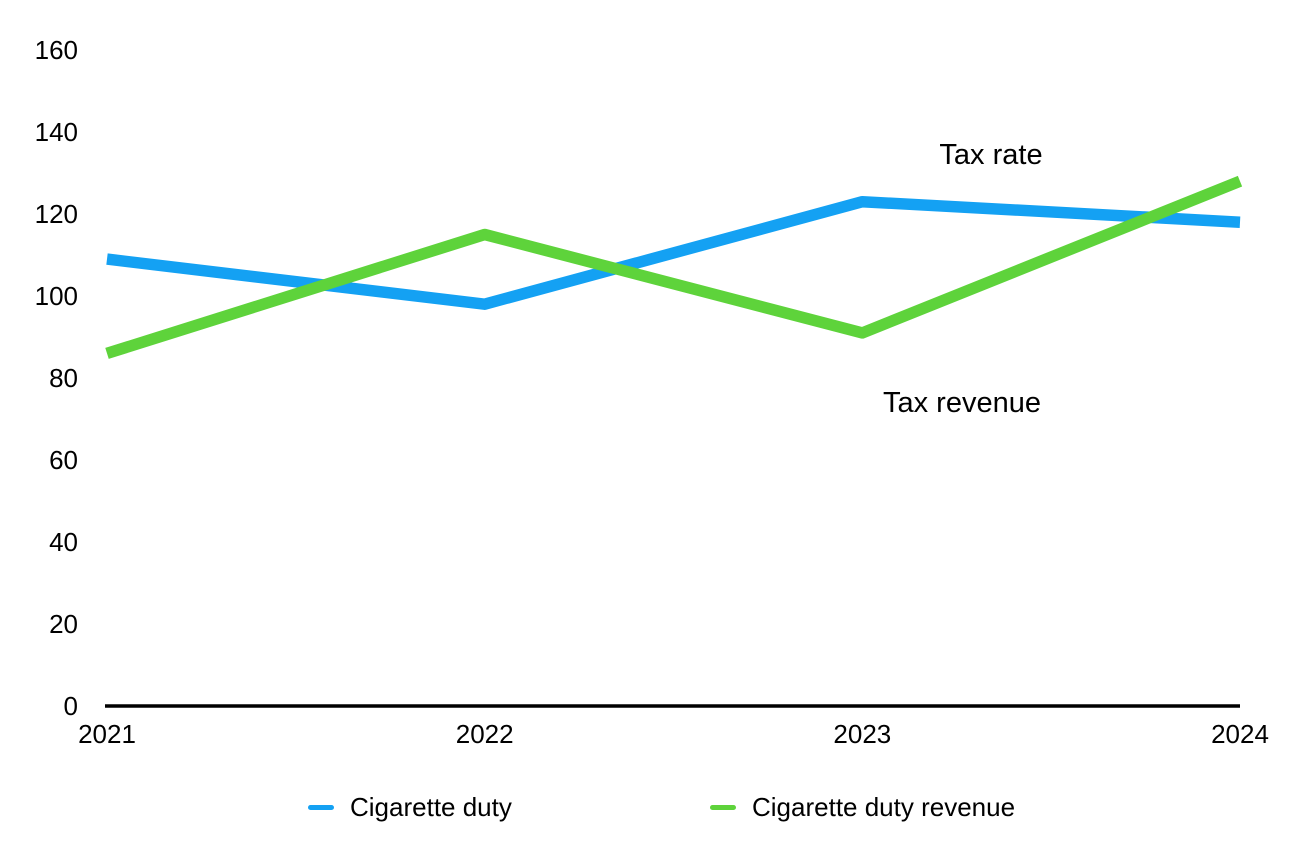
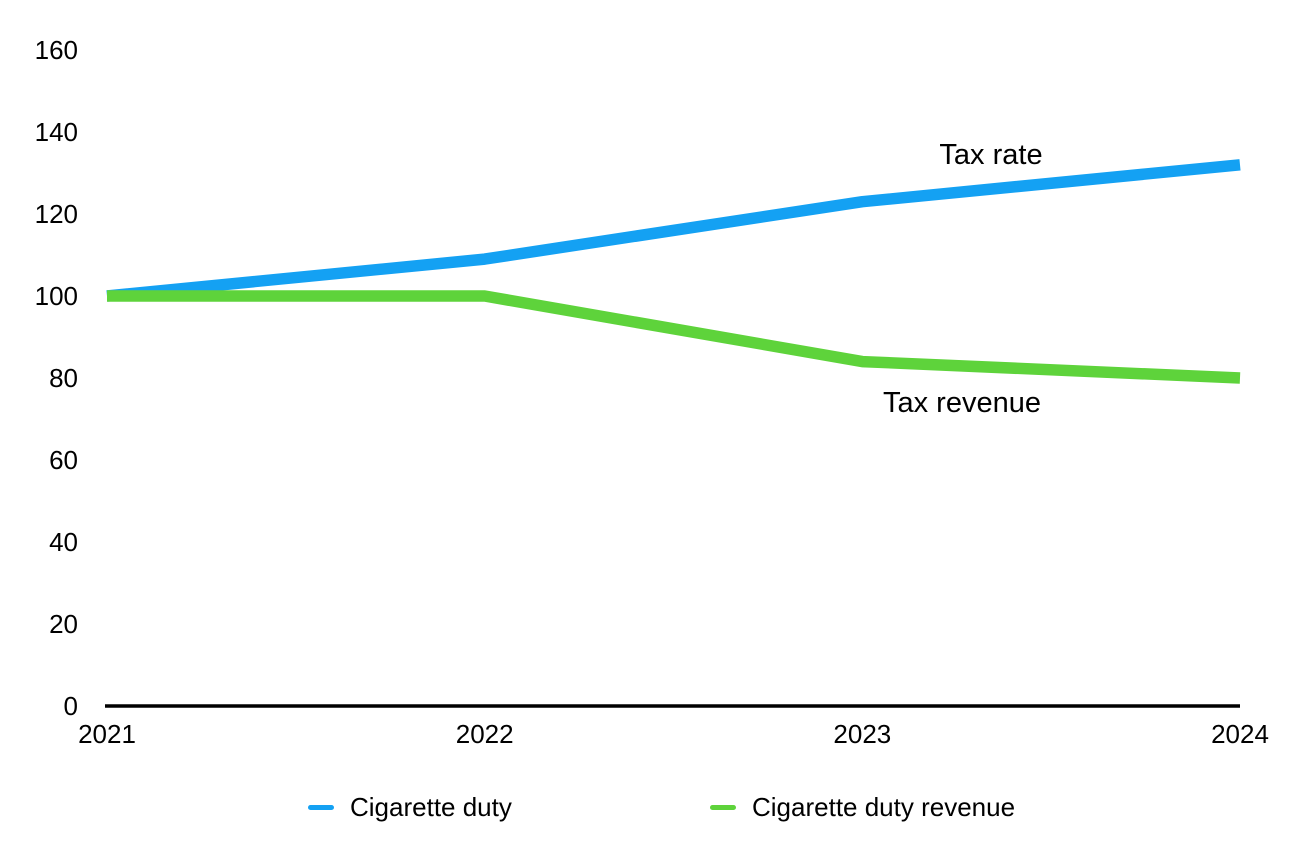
Cigarette duty/2021: 109 -> 100
Cigarette duty revenue/2021: 86 -> 100
Cigarette duty/2022: 98 -> 109
Cigarette duty revenue/2022: 115 -> 100
Cigarette duty revenue/2023: 91 -> 84
Cigarette duty/2024: 118 -> 132
Cigarette duty revenue/2024: 128 -> 80
